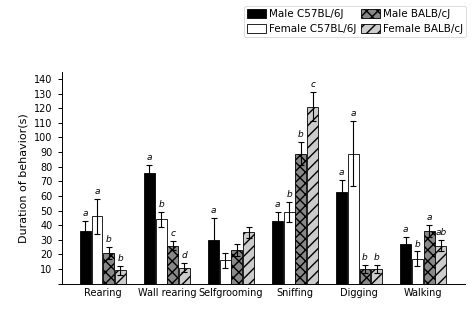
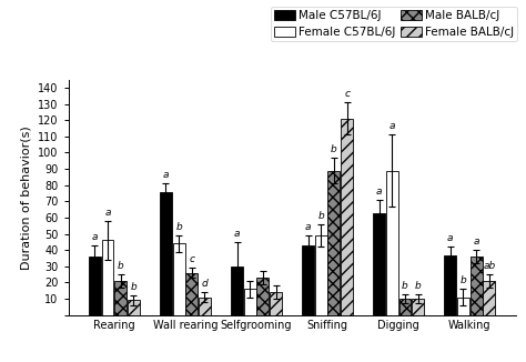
Female BALB/cJ/Selfgrooming: 35 -> 14
Male C57BL/6J/Walking: 27 -> 37
Female C57BL/6J/Walking: 17 -> 11
Female BALB/cJ/Walking: 26 -> 21
